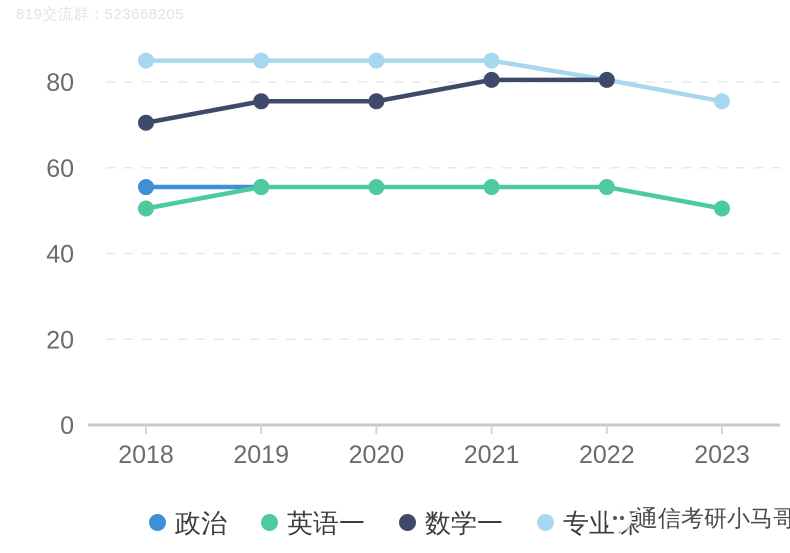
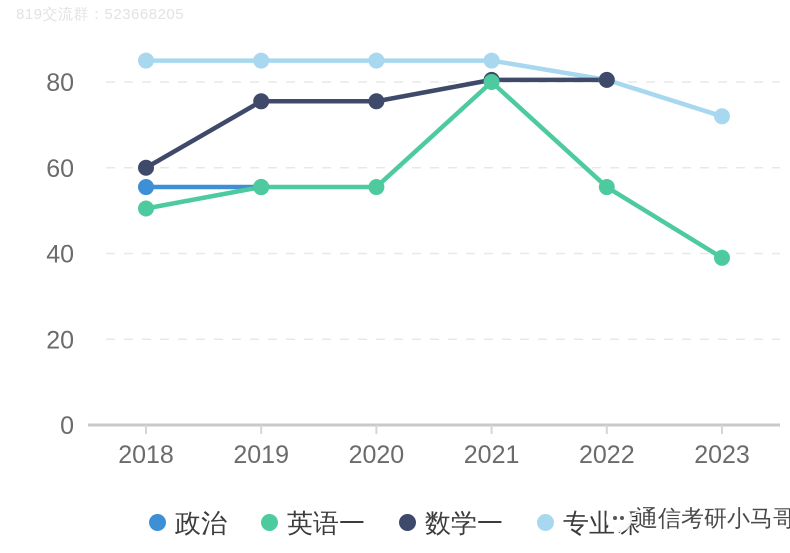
数学一/2018: 70 -> 60
英语一/2021: 56 -> 80
英语一/2023: 50 -> 39
专业课/2023: 76 -> 72
